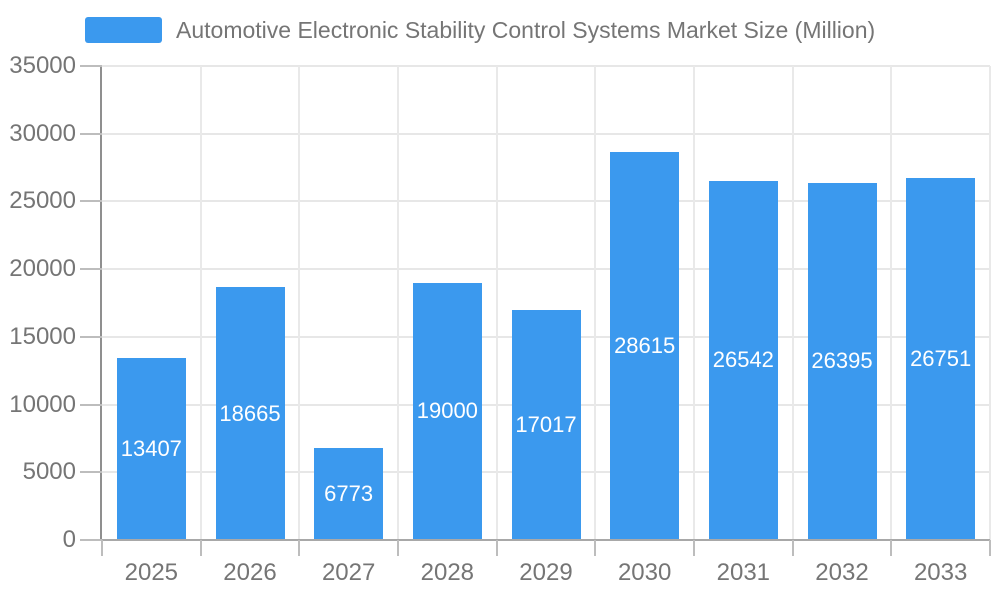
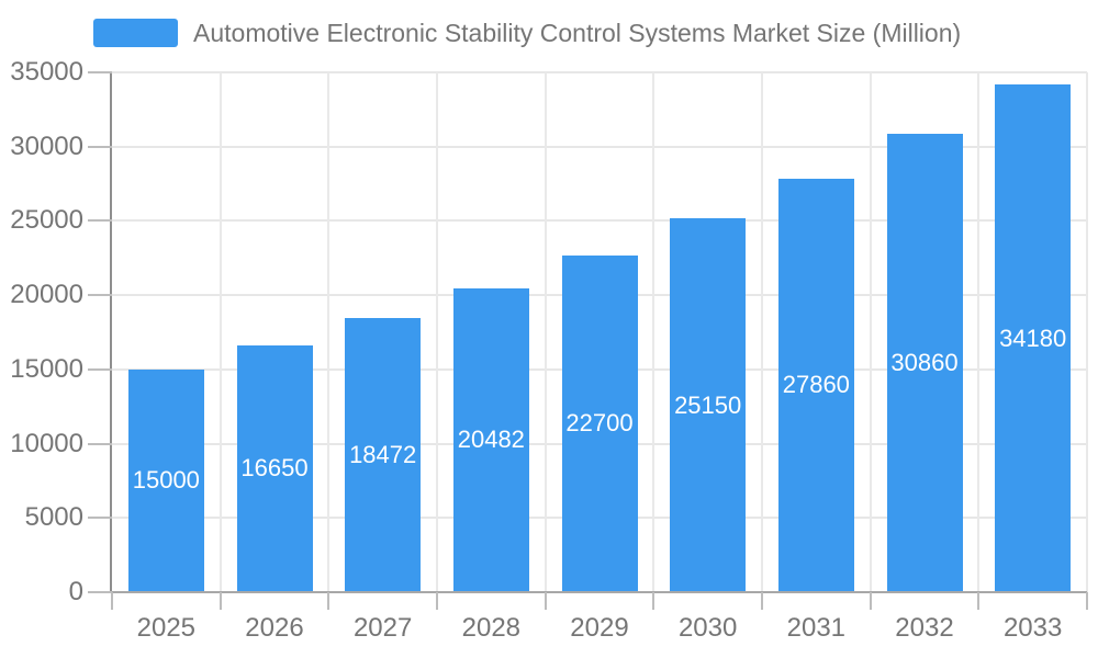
2025: 13407 -> 15000
2026: 18665 -> 16650
2027: 6773 -> 18472
2028: 19000 -> 20482
2029: 17017 -> 22700
2030: 28615 -> 25150
2031: 26542 -> 27860
2032: 26395 -> 30860
2033: 26751 -> 34180
